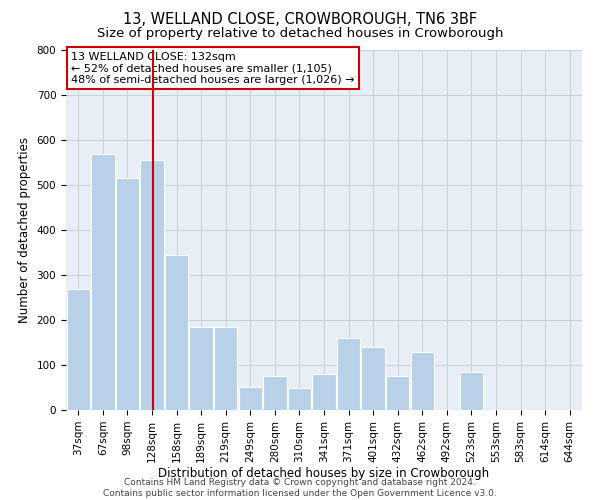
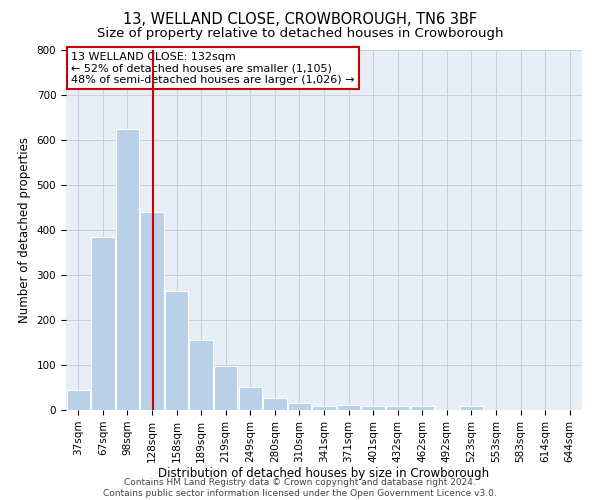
37sqm: 270 -> 45
67sqm: 570 -> 385
98sqm: 515 -> 625
128sqm: 555 -> 440
158sqm: 345 -> 265
189sqm: 185 -> 155
219sqm: 185 -> 97
280sqm: 75 -> 27
310sqm: 50 -> 15
341sqm: 80 -> 10
371sqm: 160 -> 12
401sqm: 140 -> 10
432sqm: 75 -> 10
462sqm: 130 -> 8
523sqm: 85 -> 8
